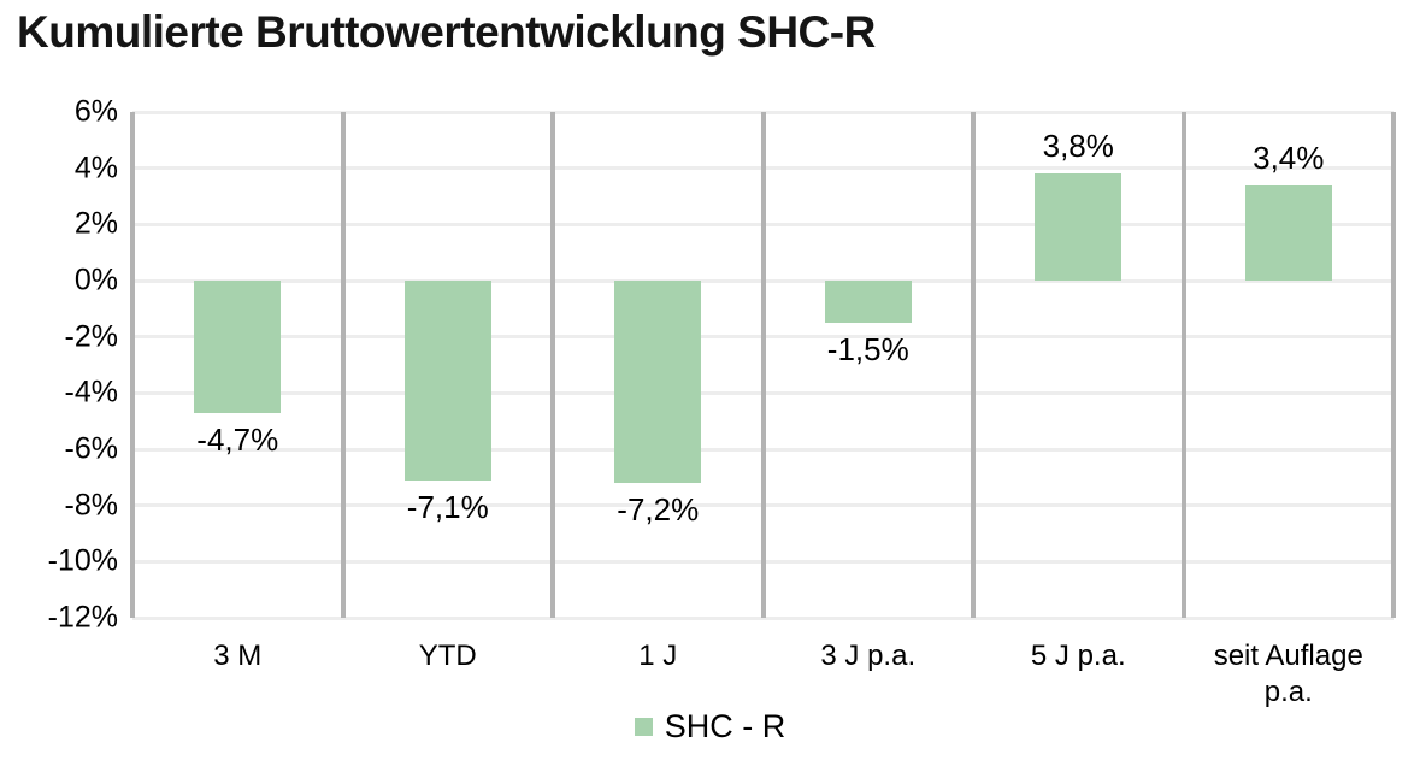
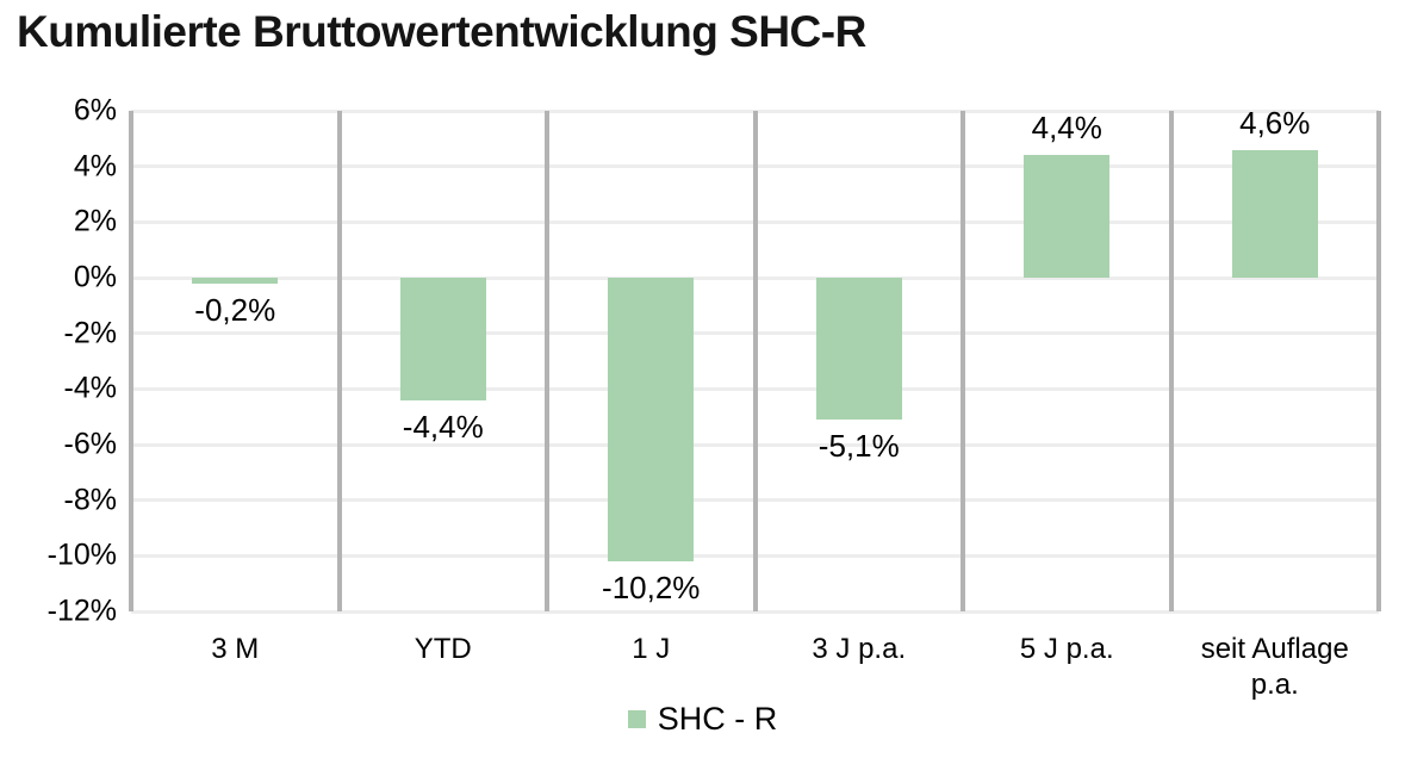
3 M: -4,7% -> -0,2%
YTD: -7,1% -> -4,4%
1 J: -7,2% -> -10,2%
3 J p.a.: -1,5% -> -5,1%
5 J p.a.: 3,8% -> 4,4%
seit Auflage p.a.: 3,4% -> 4,6%
